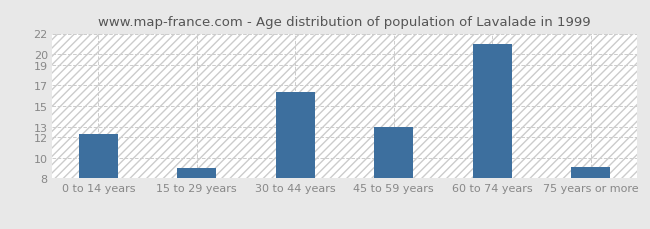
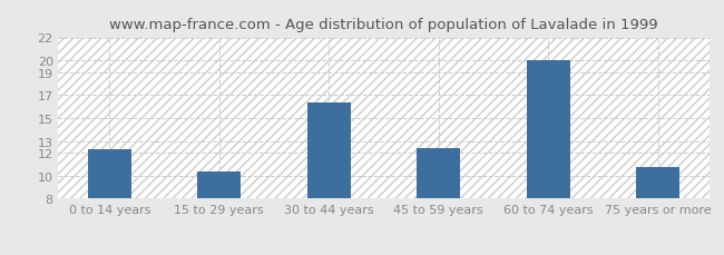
15 to 29 years: 9.0 -> 10.4
45 to 59 years: 13.0 -> 12.4
60 to 74 years: 21.0 -> 20.0
75 years or more: 9.1 -> 10.7
